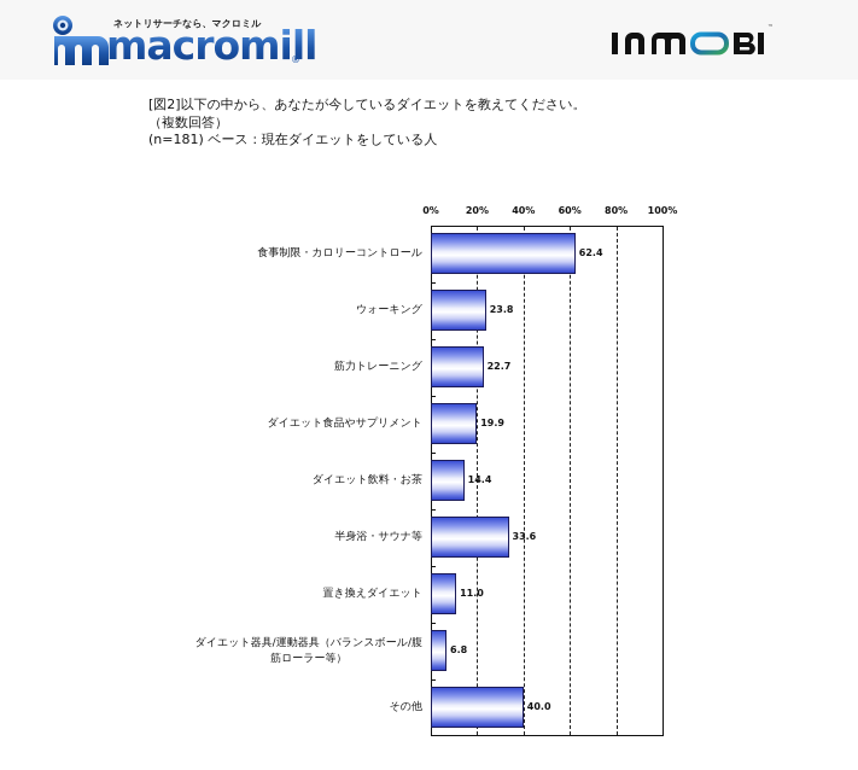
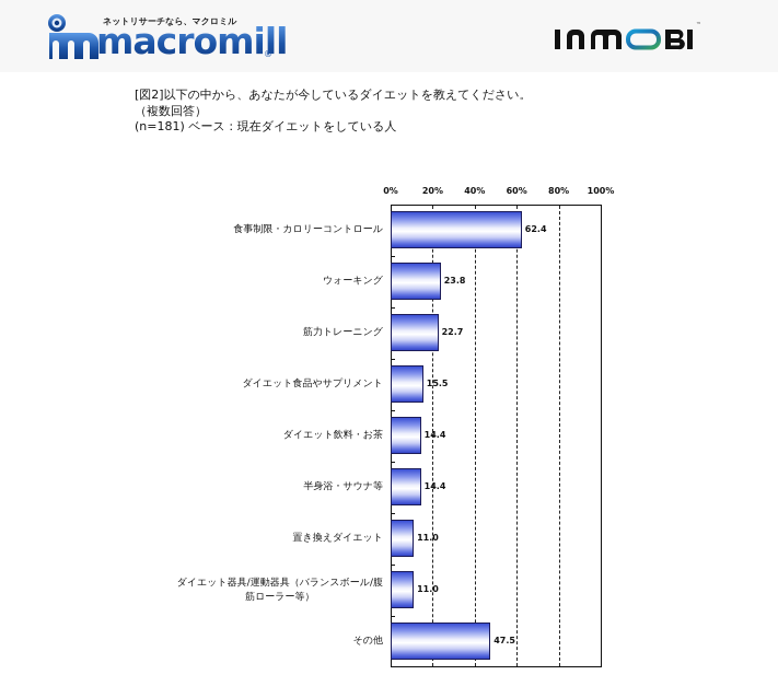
ダイエット食品やサプリメント: 19.9 -> 15.5
半身浴・サウナ等: 33.6 -> 14.4
ダイエット器具/運動器具（バランスボール/腹筋ローラー等）: 6.8 -> 11.0
その他: 40.0 -> 47.5
